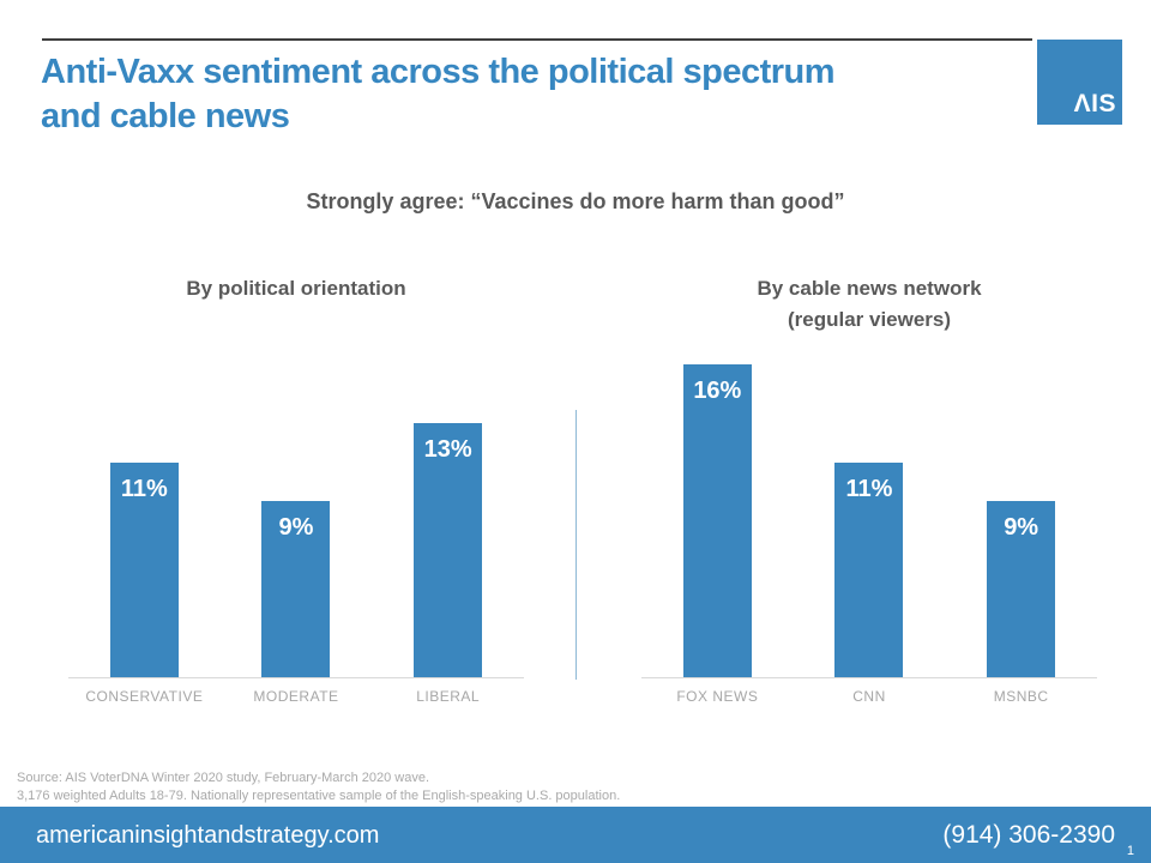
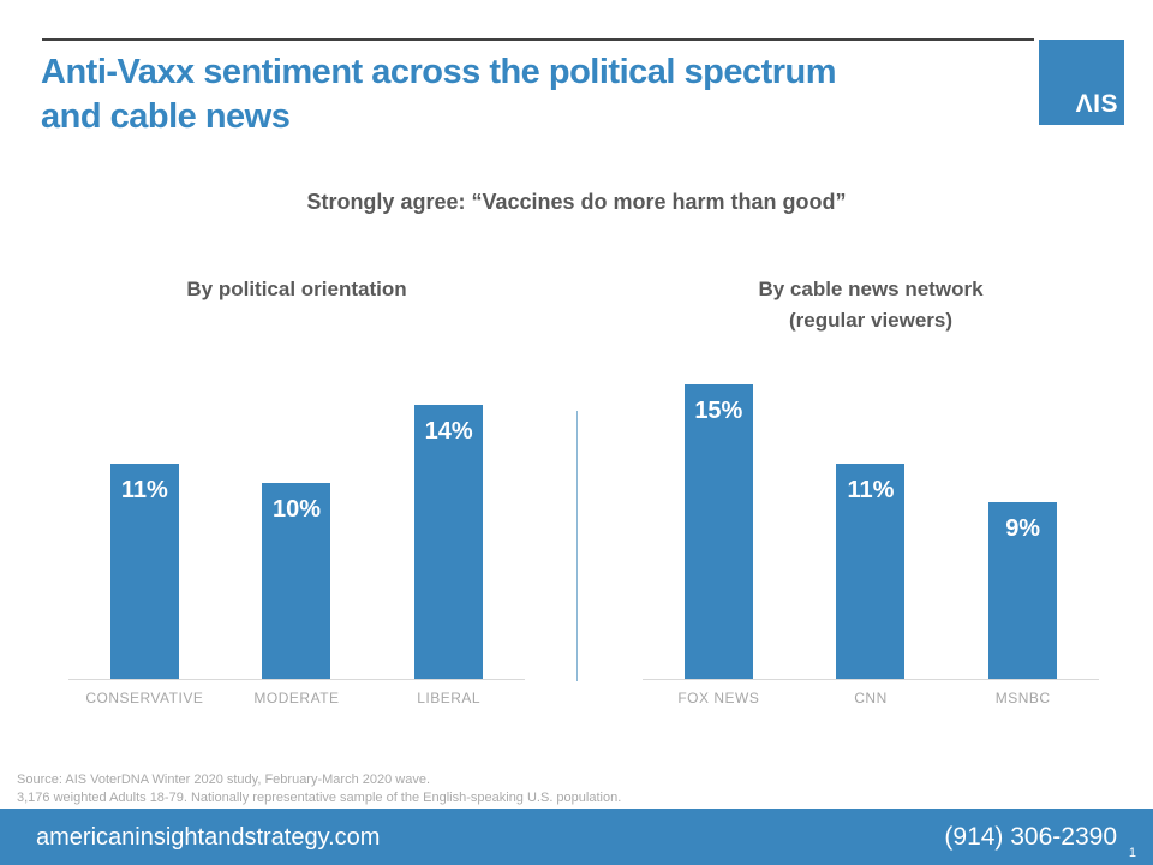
By political orientation/MODERATE: 9% -> 10%
By political orientation/LIBERAL: 13% -> 14%
By cable news network (regular viewers)/FOX NEWS: 16% -> 15%
